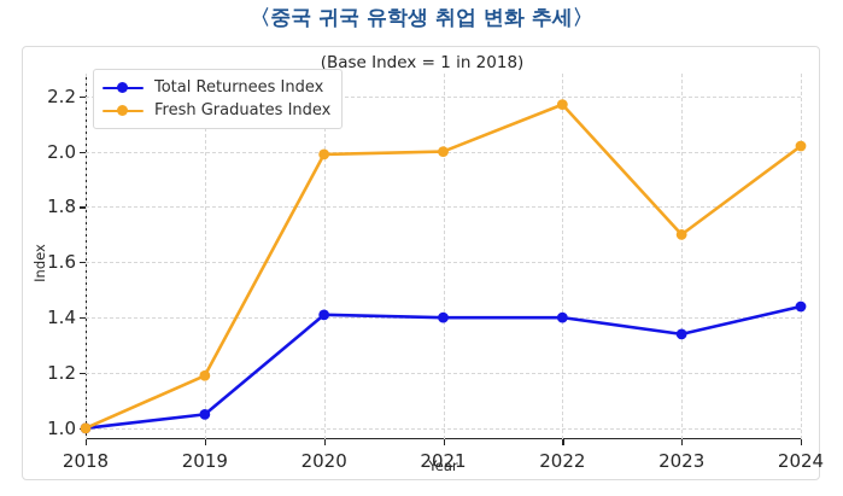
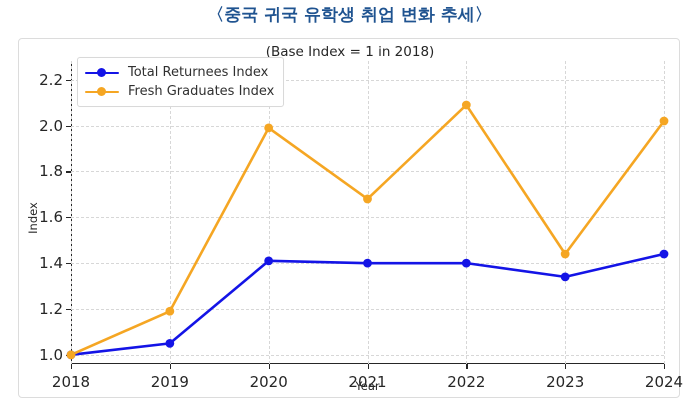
Fresh Graduates Index/2021: 2.00 -> 1.68
Fresh Graduates Index/2022: 2.17 -> 2.09
Fresh Graduates Index/2023: 1.70 -> 1.44
